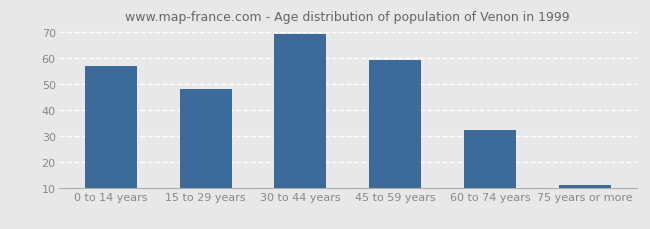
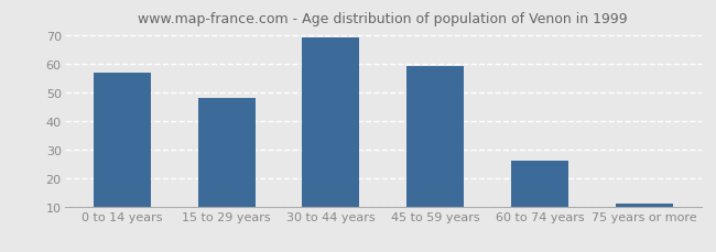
60 to 74 years: 32 -> 26
